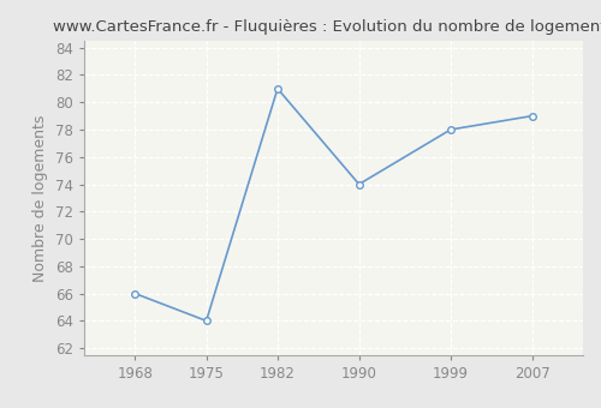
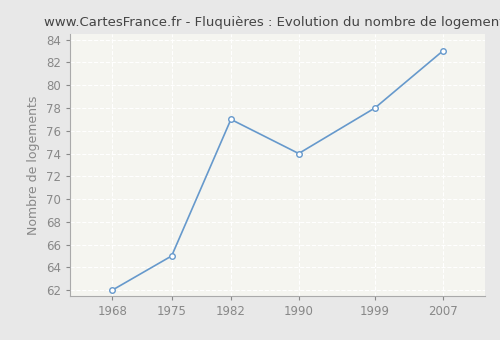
1968: 66 -> 62
1975: 64 -> 65
1982: 81 -> 77
2007: 79 -> 83
